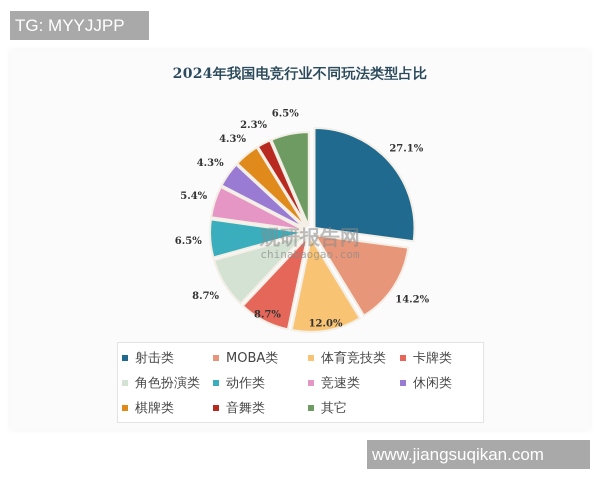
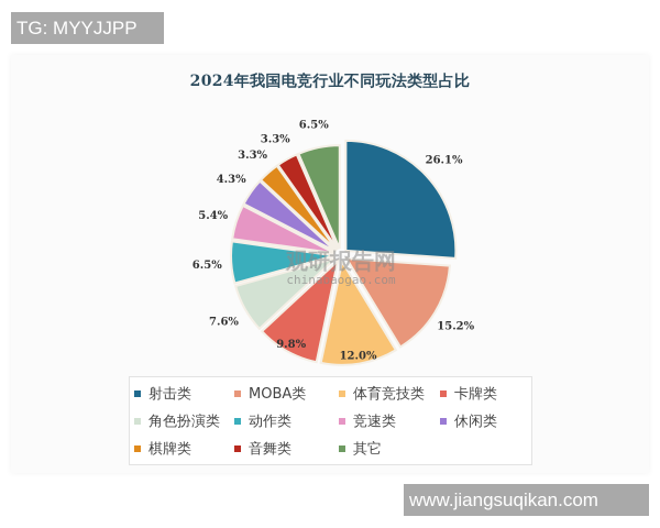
射击类: 27.1% -> 26.1%
MOBA类: 14.2% -> 15.2%
卡牌类: 8.7% -> 9.8%
角色扮演类: 8.7% -> 7.6%
棋牌类: 4.3% -> 3.3%
音舞类: 2.3% -> 3.3%
